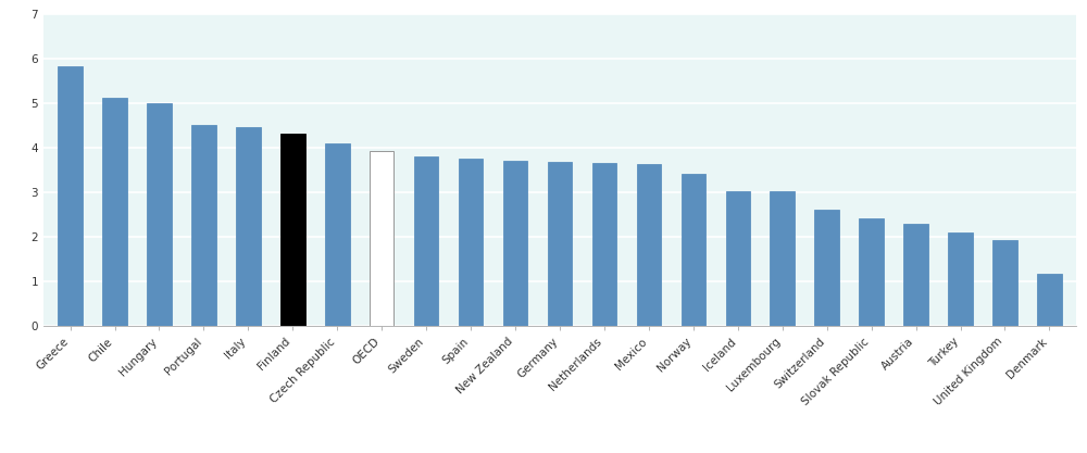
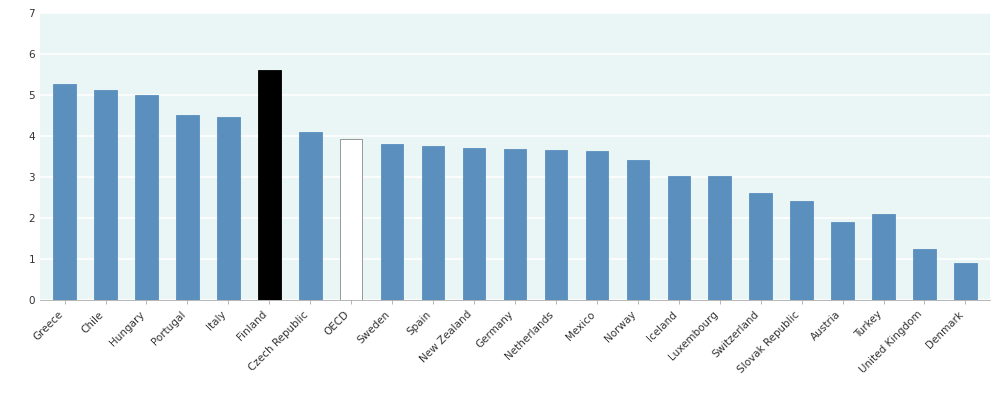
Greece: 5.83 -> 5.25
Finland: 4.32 -> 5.60
Austria: 2.30 -> 1.90
United Kingdom: 1.93 -> 1.25
Denmark: 1.17 -> 0.90
